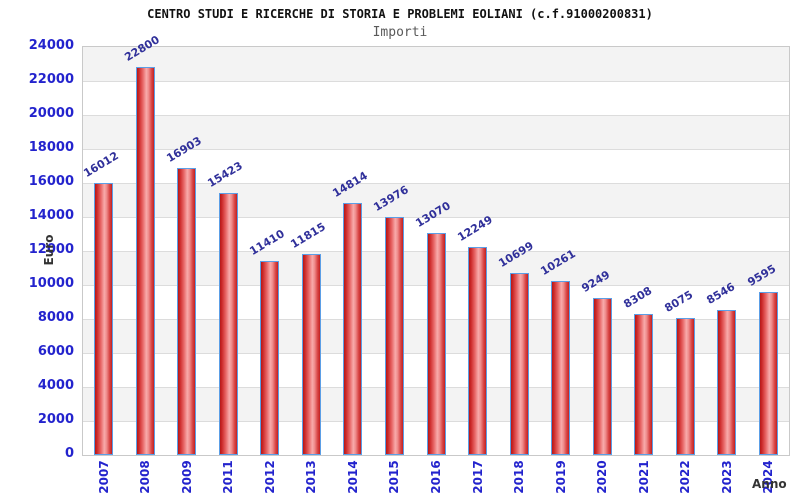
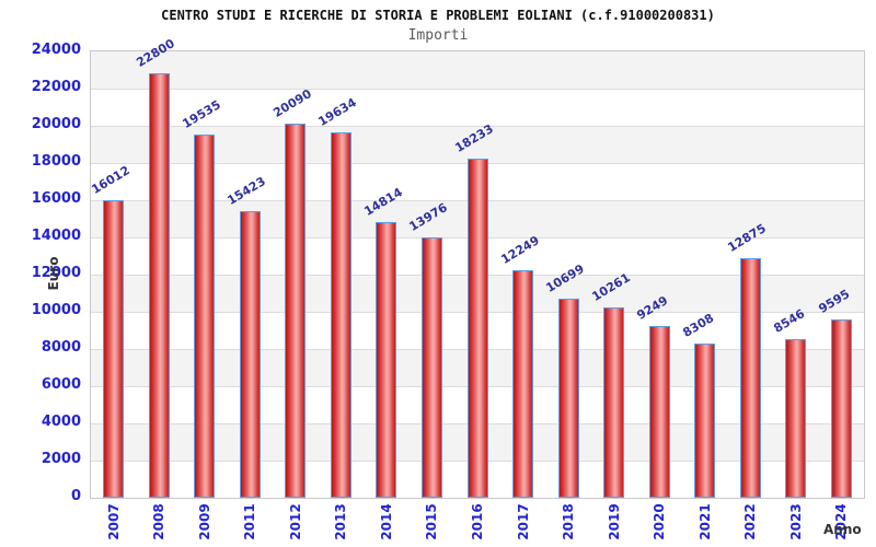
2009: 16903 -> 19535
2012: 11410 -> 20090
2013: 11815 -> 19634
2016: 13070 -> 18233
2022: 8075 -> 12875
